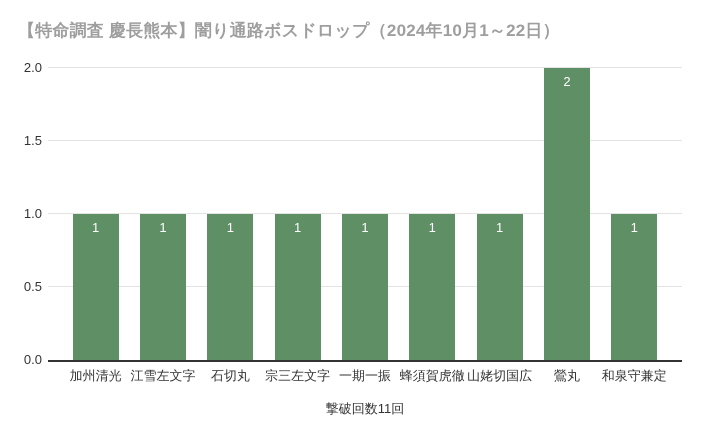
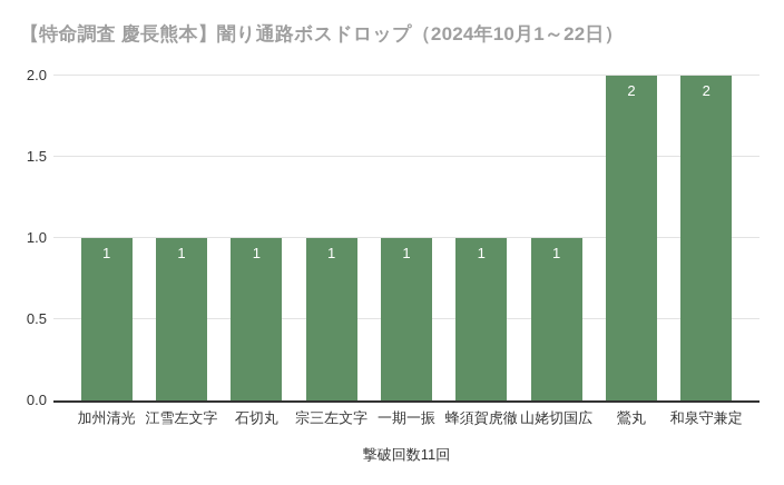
和泉守兼定: 1 -> 2
